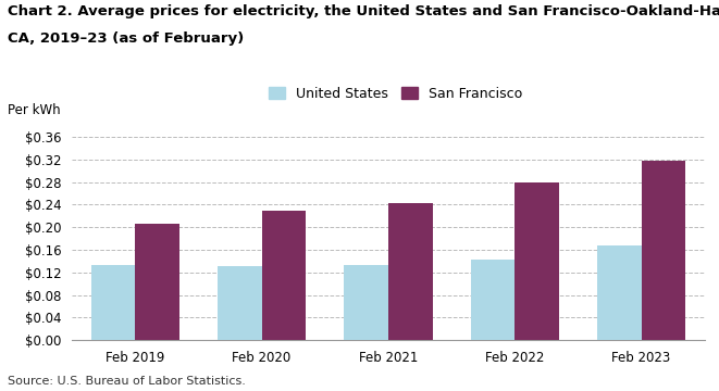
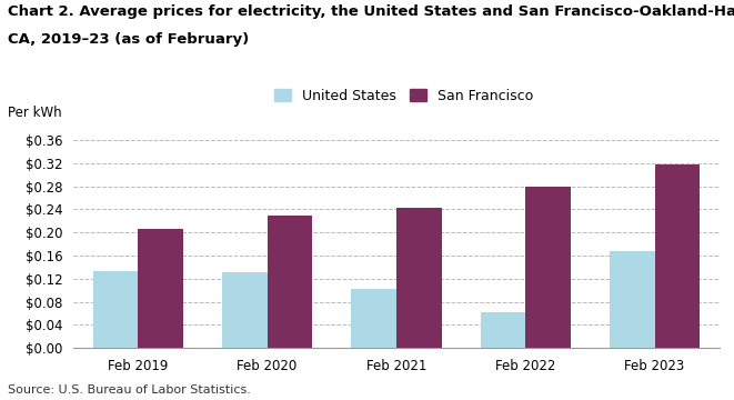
United States/Feb 2021: $0.133 -> $0.102
United States/Feb 2022: $0.143 -> $0.062
